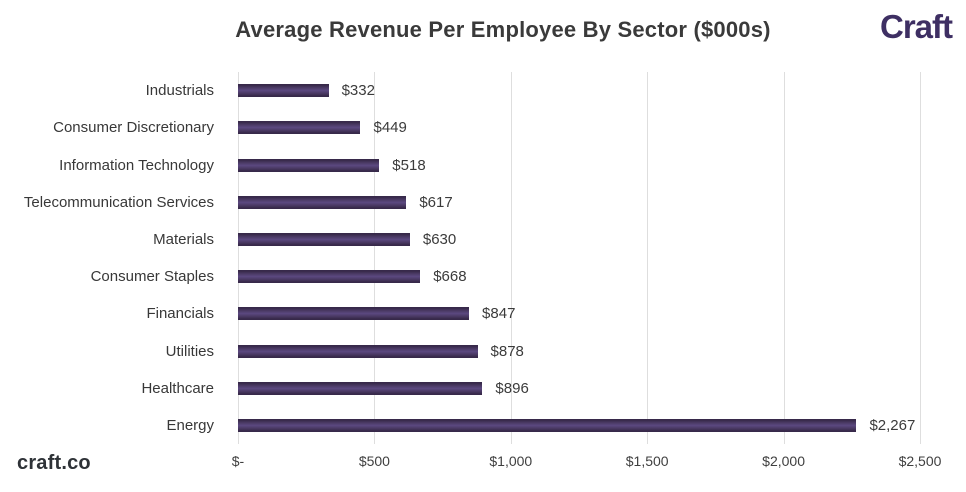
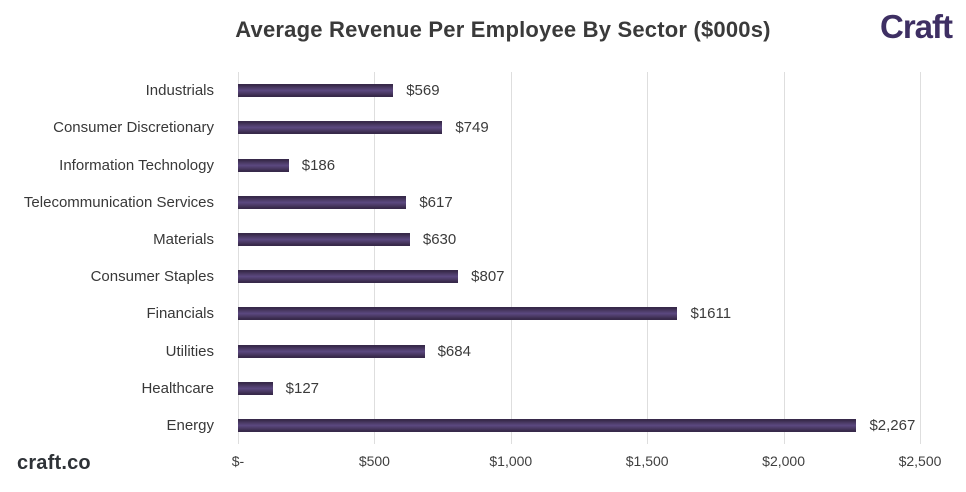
Industrials: $332 -> $569
Consumer Discretionary: $449 -> $749
Information Technology: $518 -> $186
Consumer Staples: $668 -> $807
Financials: $847 -> $1611
Utilities: $878 -> $684
Healthcare: $896 -> $127
